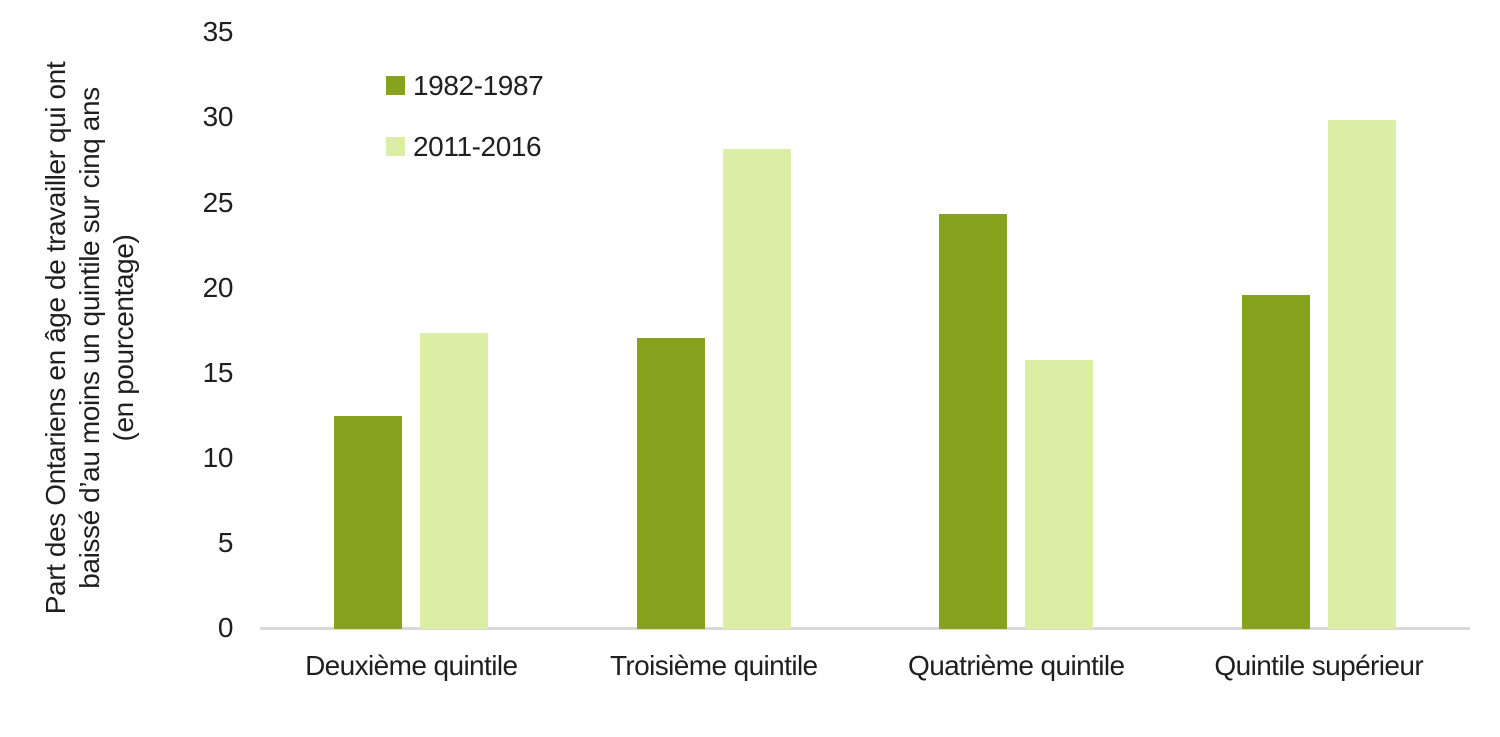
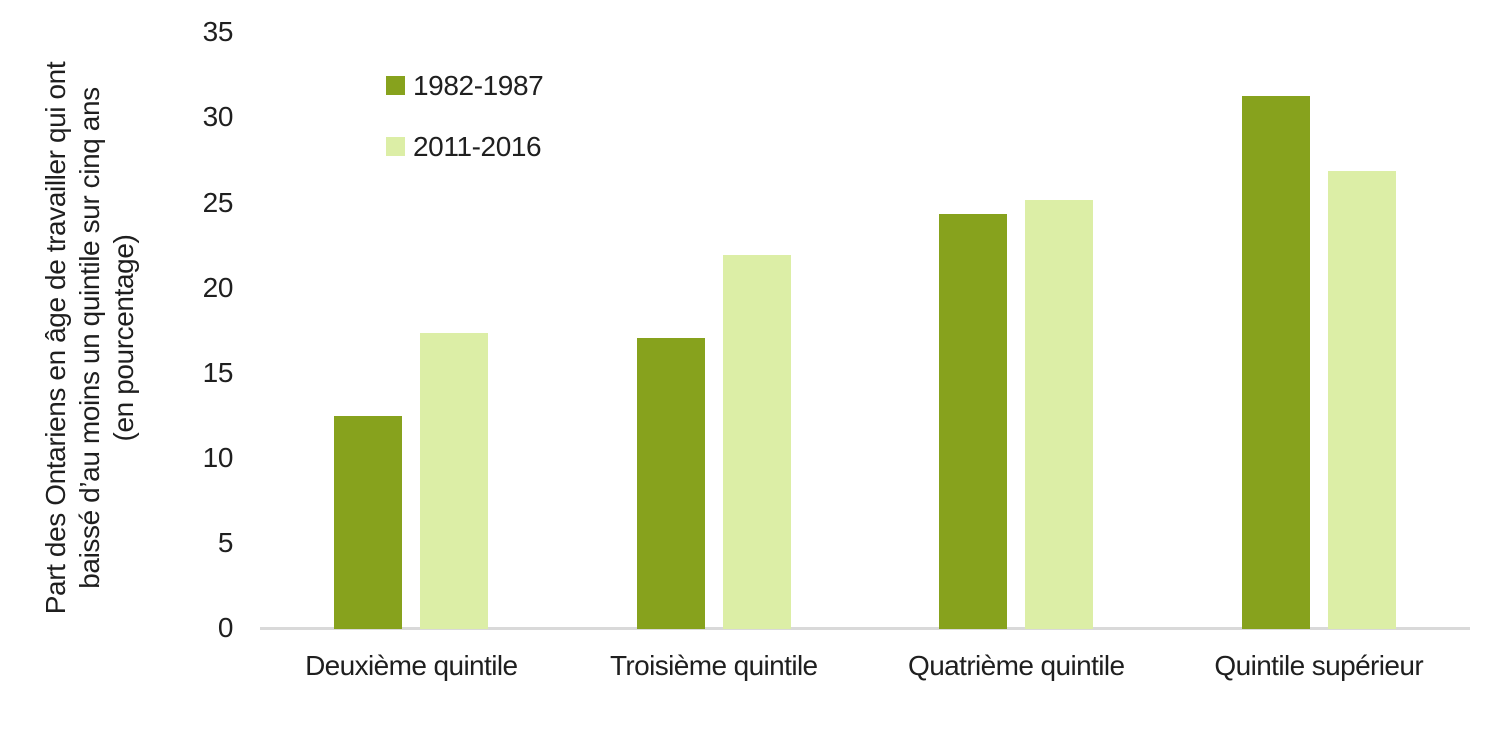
2011-2016/Troisième quintile: 28.2 -> 22.0
2011-2016/Quatrième quintile: 15.8 -> 25.2
1982-1987/Quintile supérieur: 19.6 -> 31.3
2011-2016/Quintile supérieur: 29.9 -> 26.9
